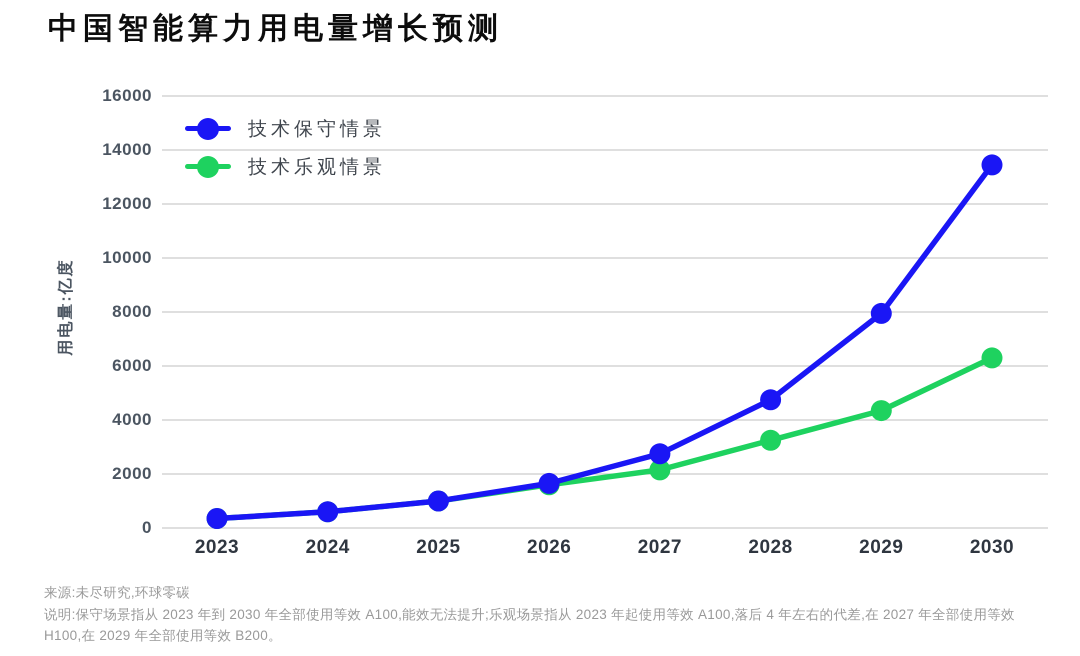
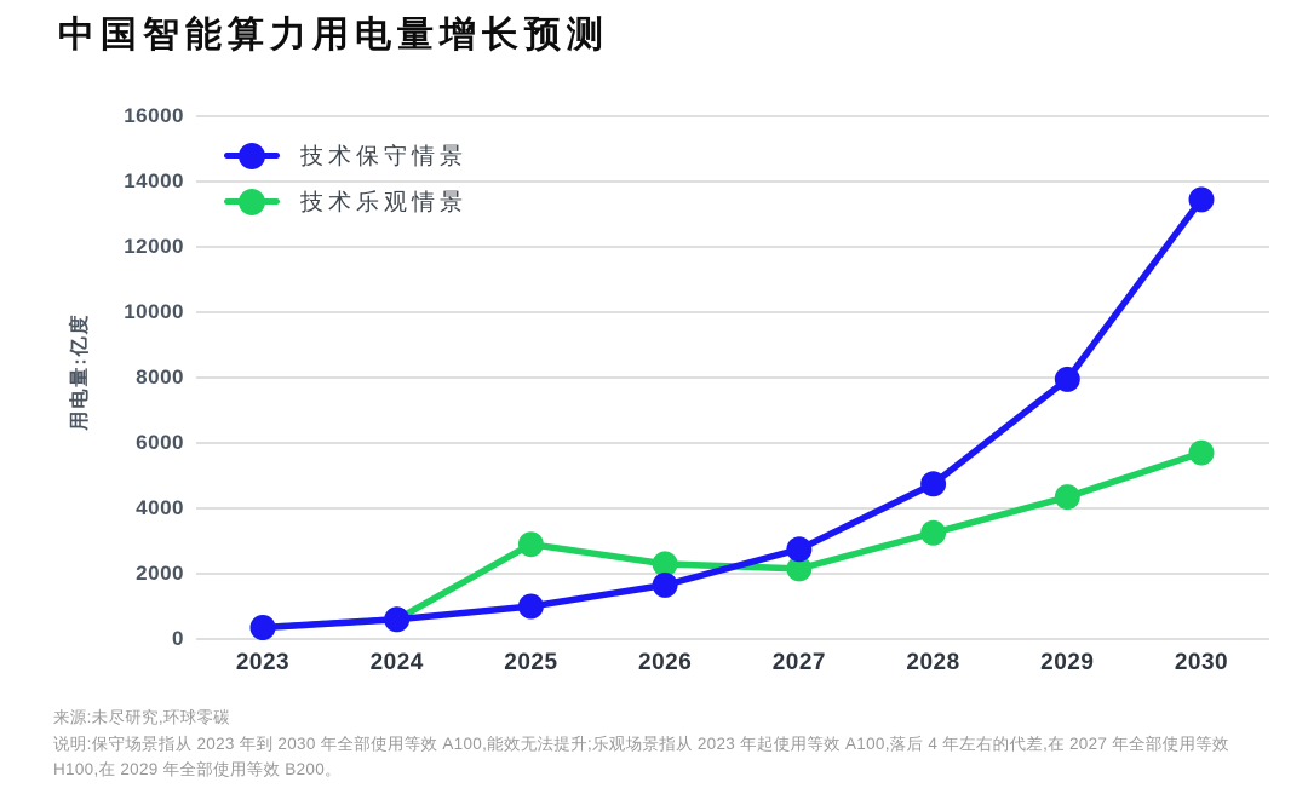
技术乐观情景/2025: 1000 -> 2900
技术乐观情景/2026: 1600 -> 2300
技术乐观情景/2030: 6300 -> 5700
